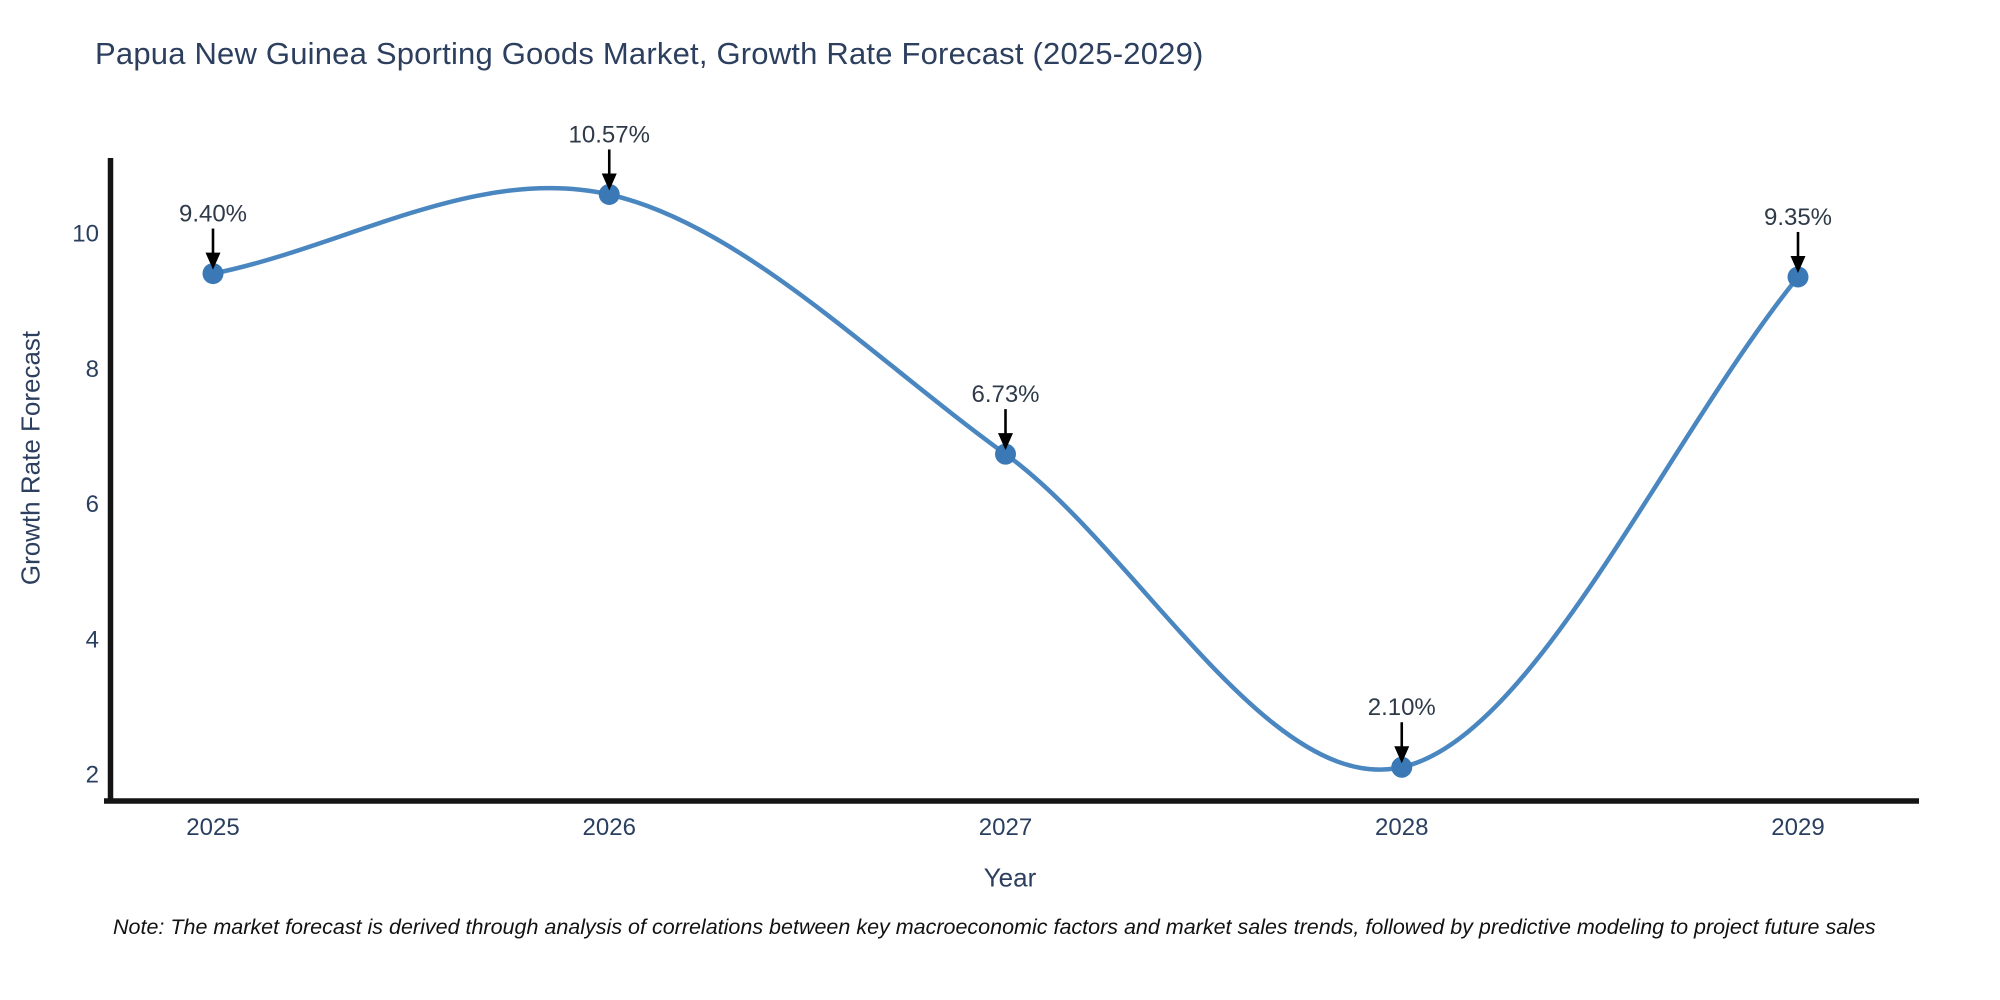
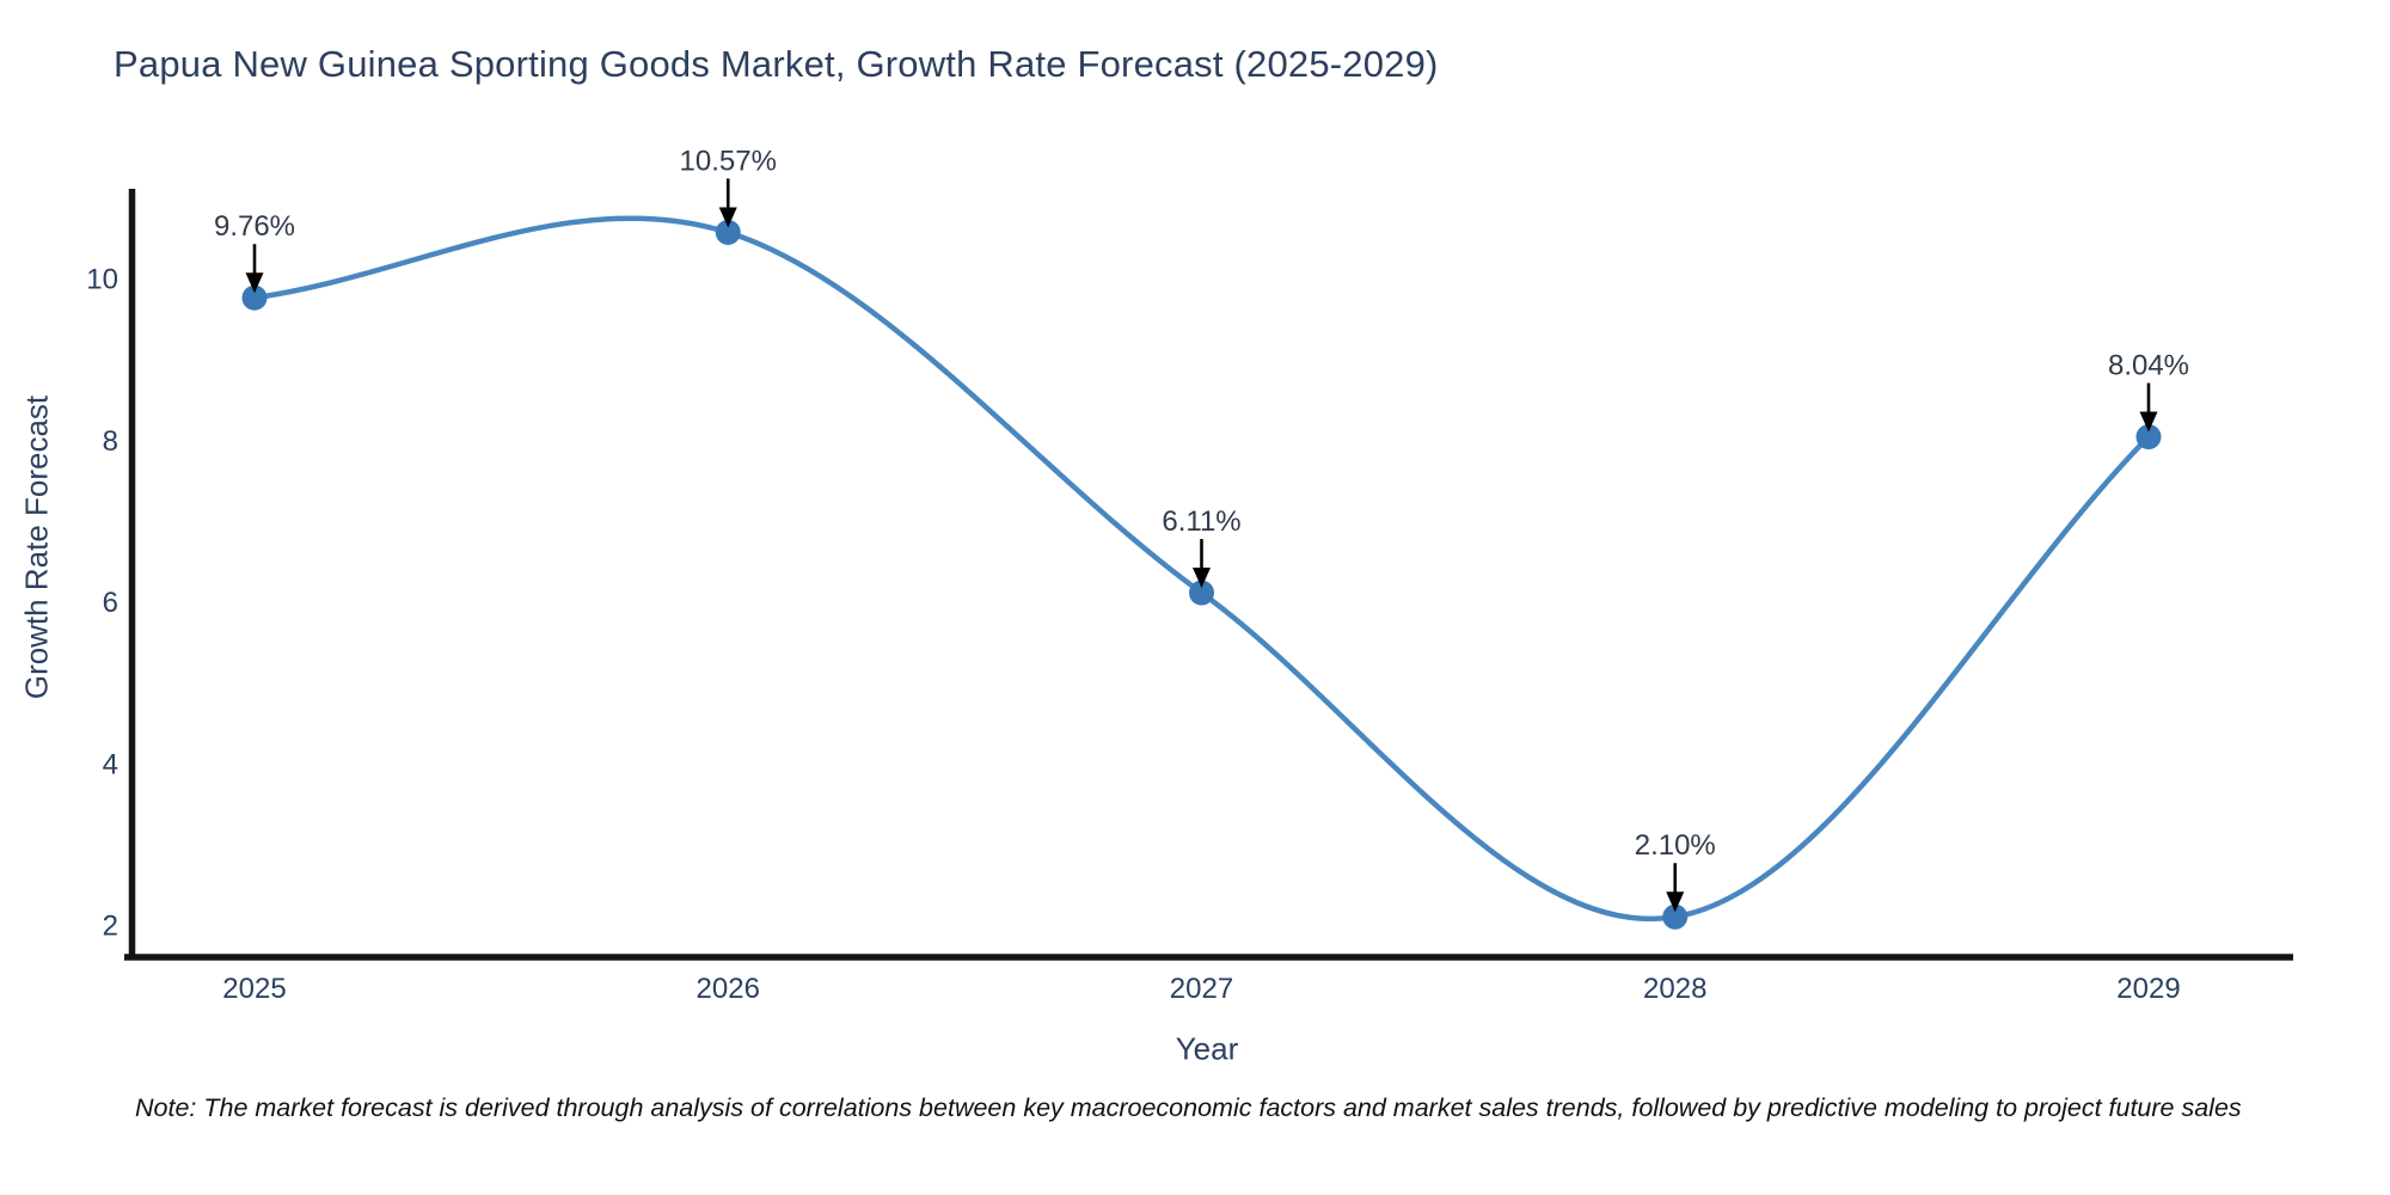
2025: 9.40% -> 9.76%
2027: 6.73% -> 6.11%
2029: 9.35% -> 8.04%
